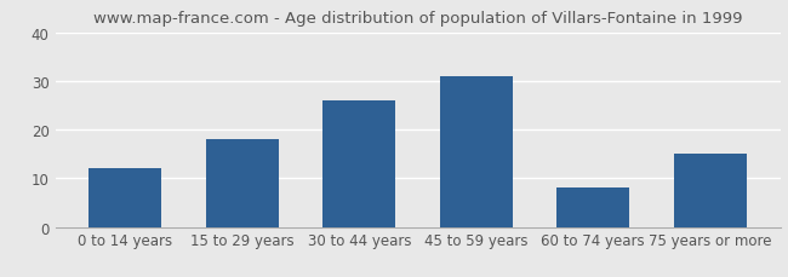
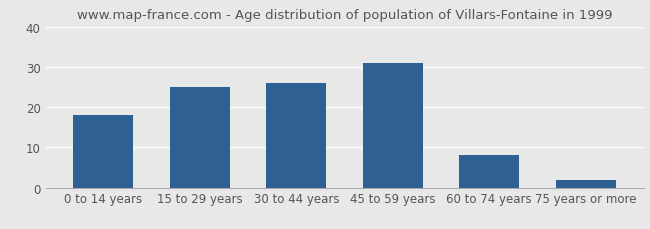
0 to 14 years: 12 -> 18
15 to 29 years: 18 -> 25
75 years or more: 15 -> 2
